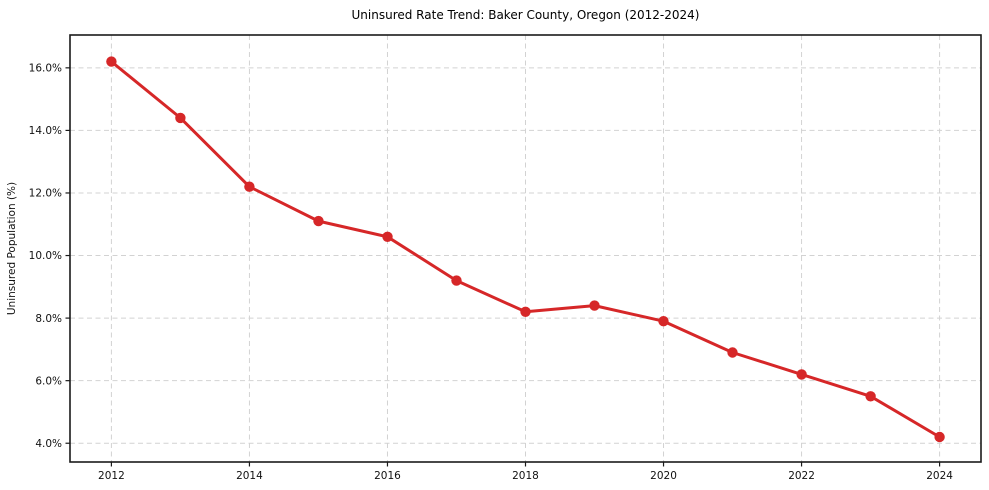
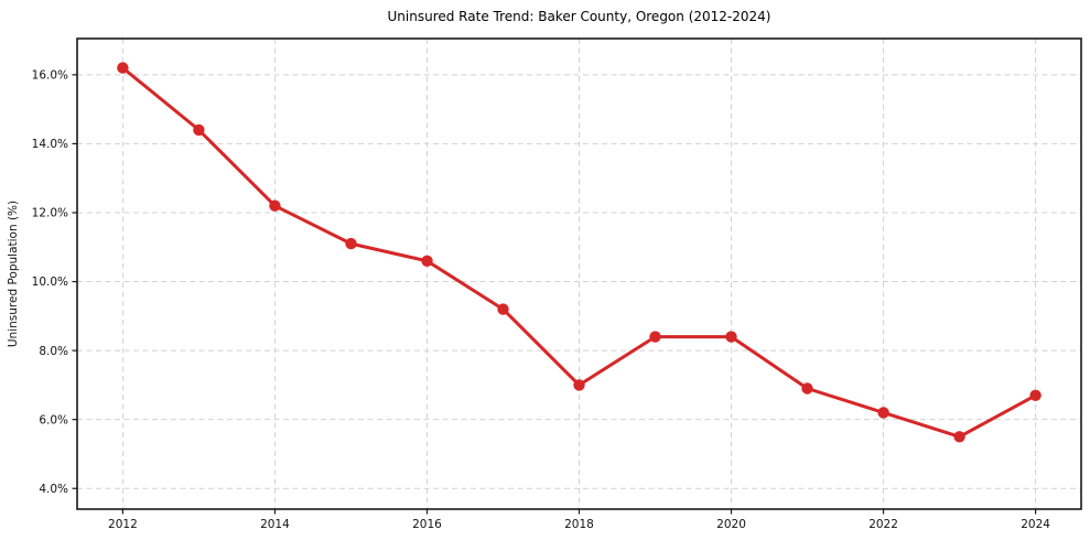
2018: 8.2% -> 7.0%
2020: 7.9% -> 8.4%
2024: 4.2% -> 6.7%
